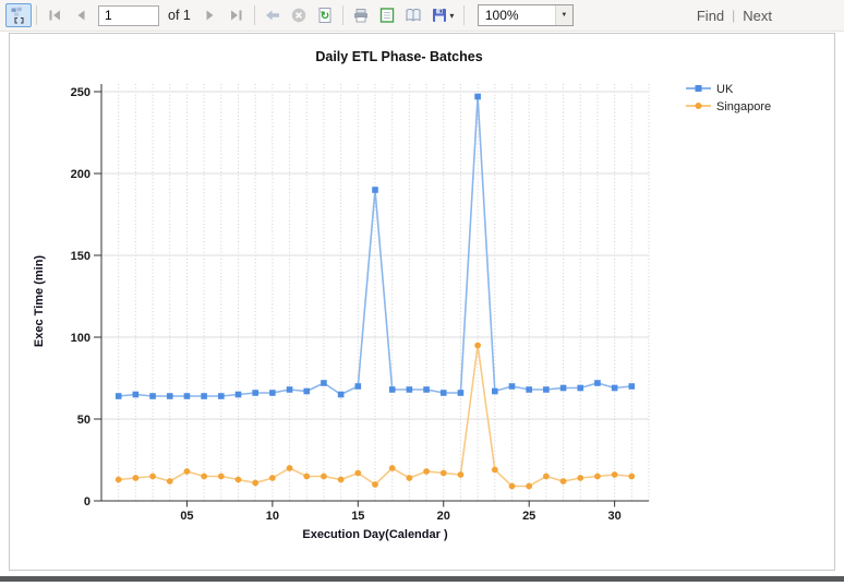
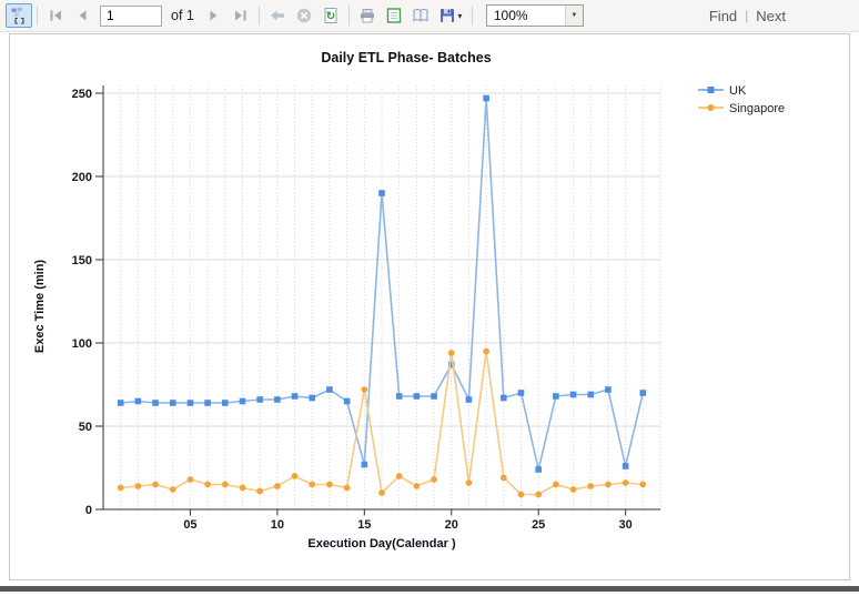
UK/15: 70 -> 27
Singapore/15: 17 -> 72
UK/20: 66 -> 87
Singapore/20: 17 -> 94
UK/25: 68 -> 24
UK/30: 69 -> 26
